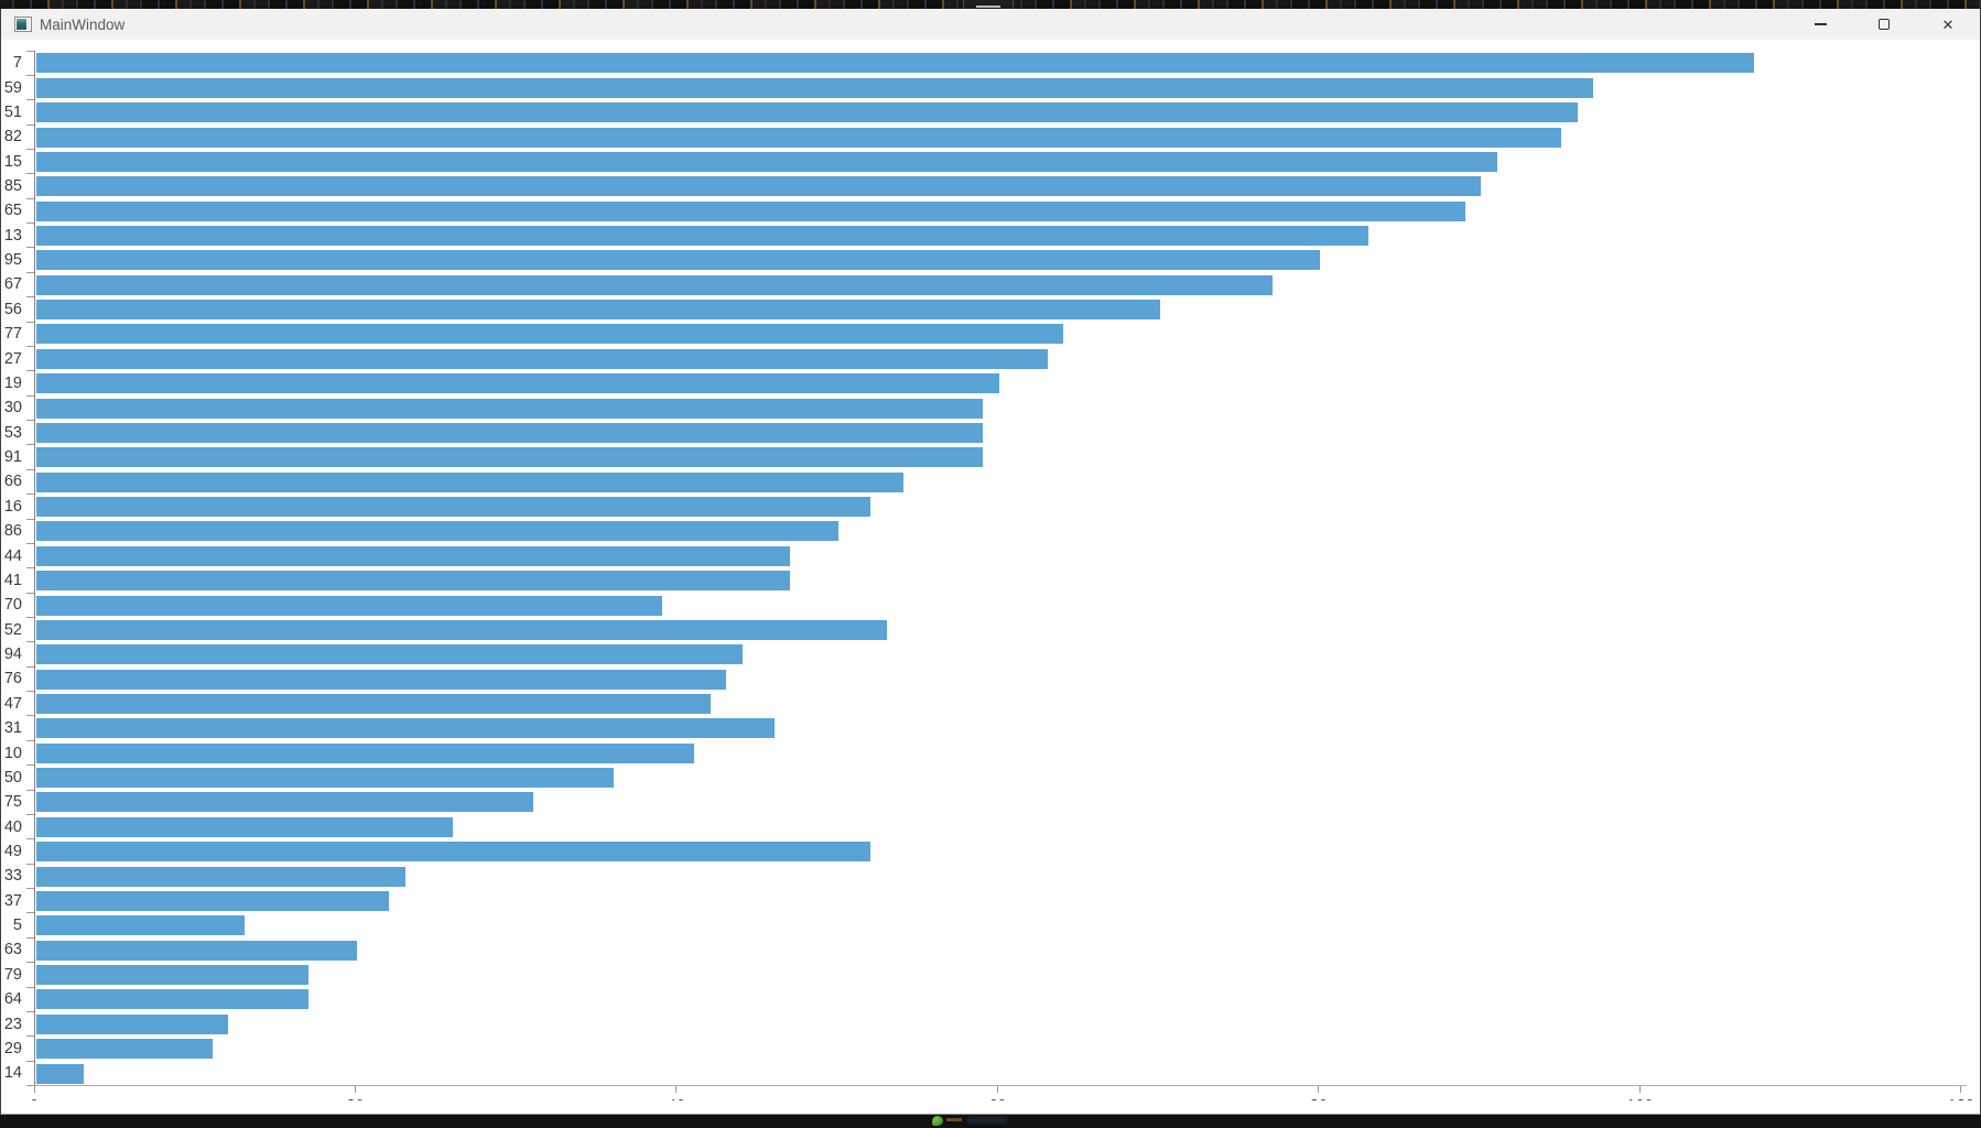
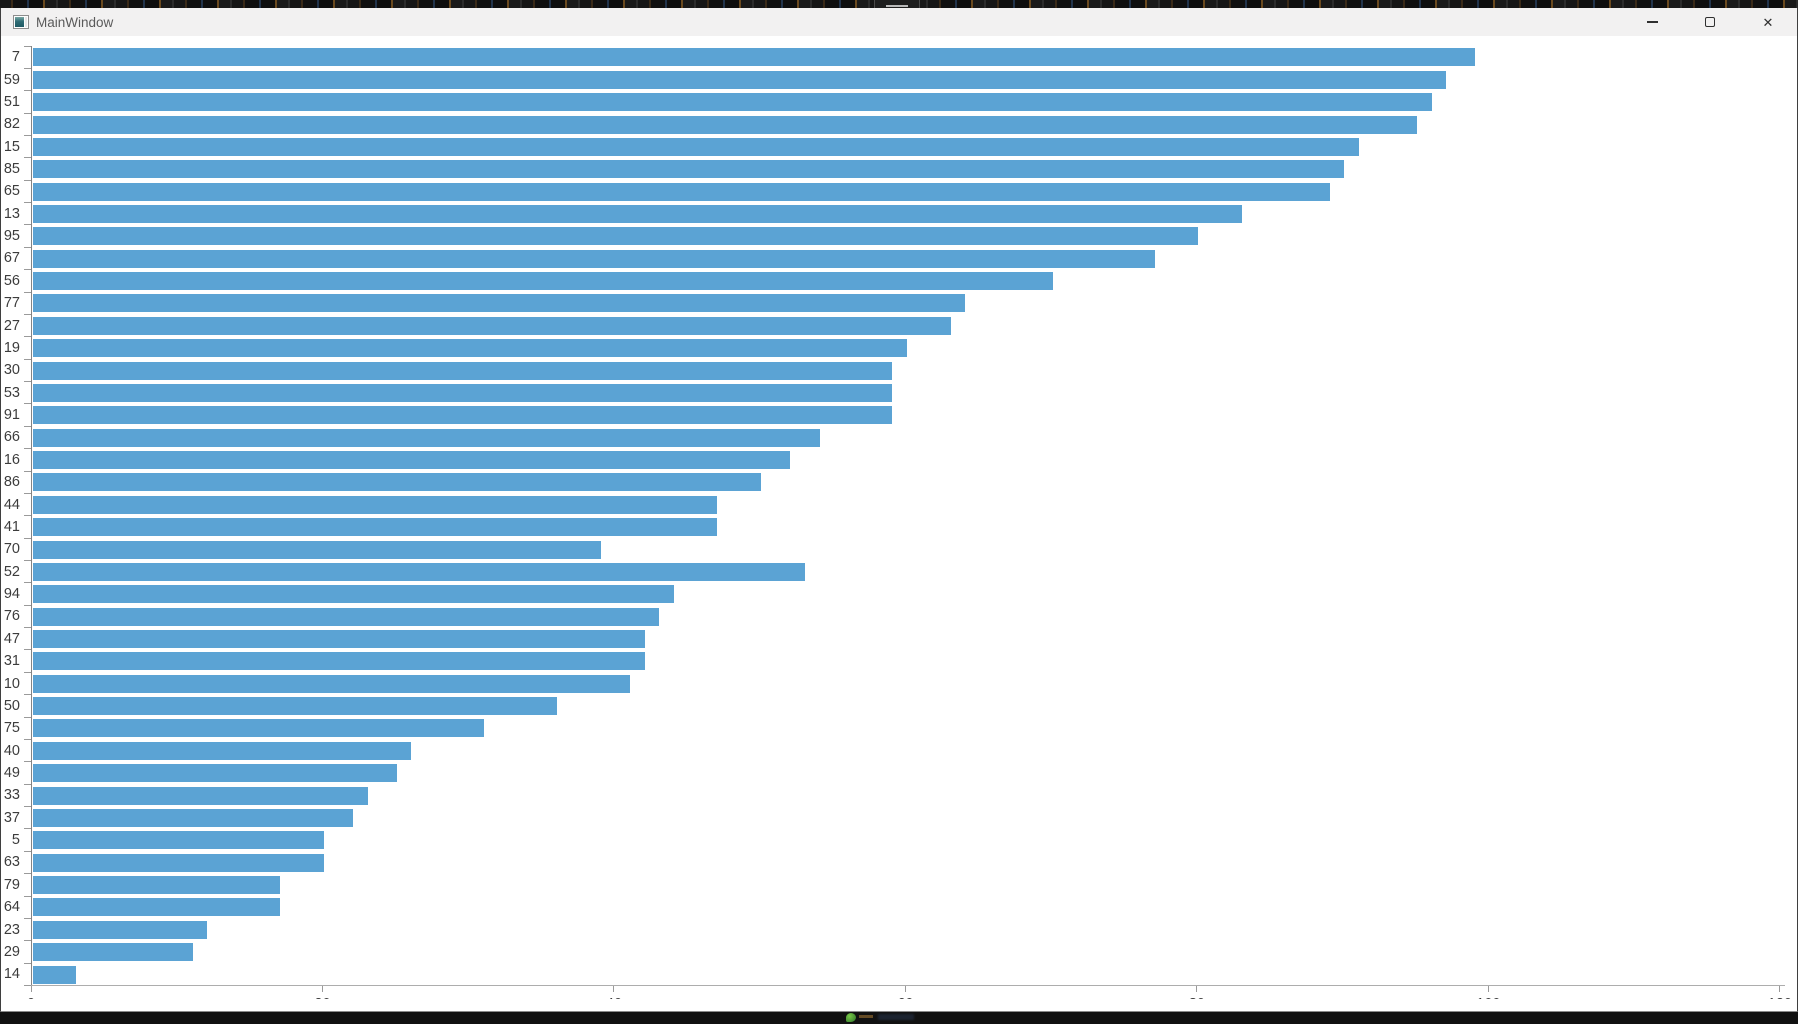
7: 107 -> 99
31: 46 -> 42
49: 52 -> 25
5: 13 -> 20
